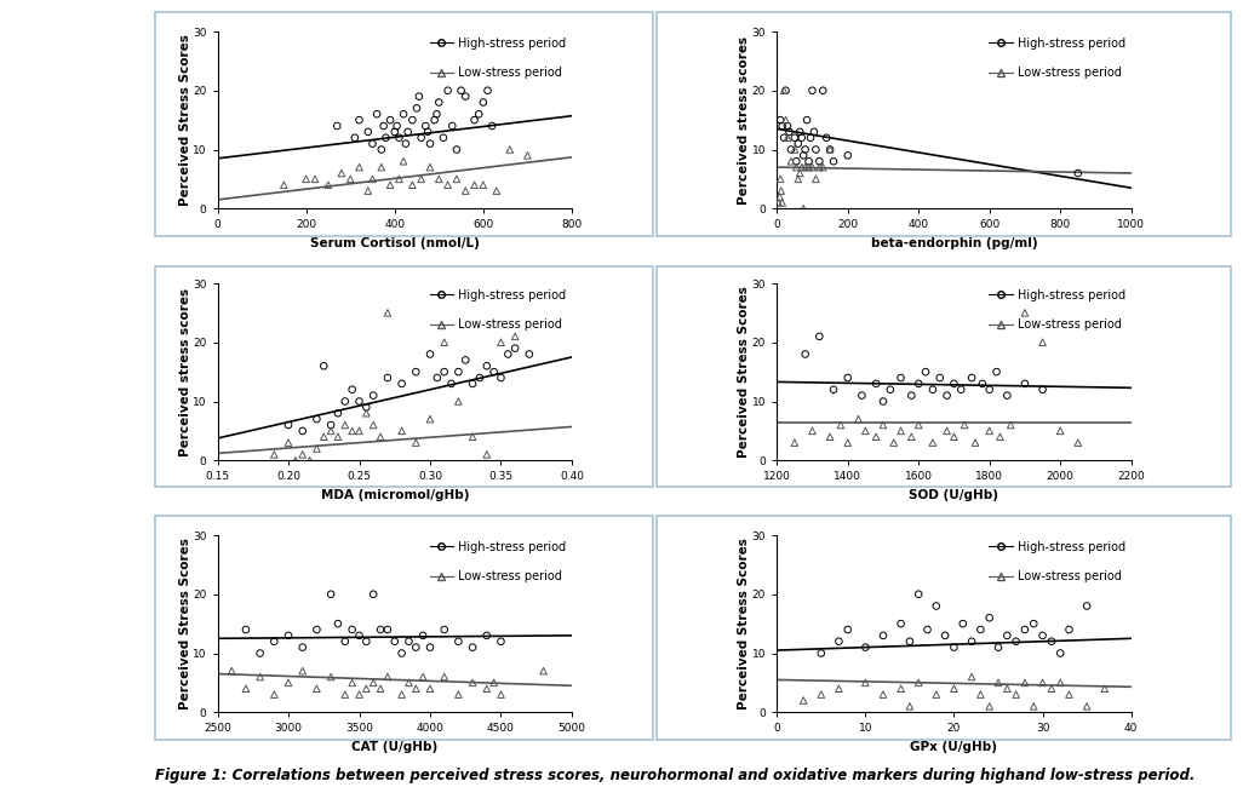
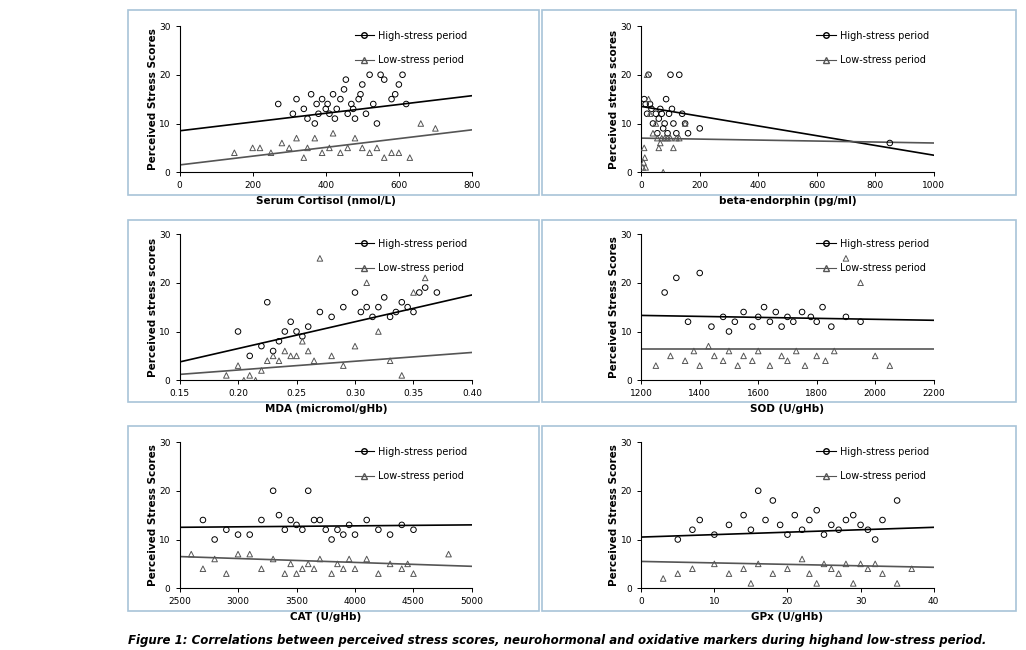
High-stress period/0.20: 6 -> 10
Low-stress period/0.35: 20 -> 18
High-stress period/1400: 14 -> 22
High-stress period/3000: 13 -> 11
Low-stress period/3000: 5 -> 7
